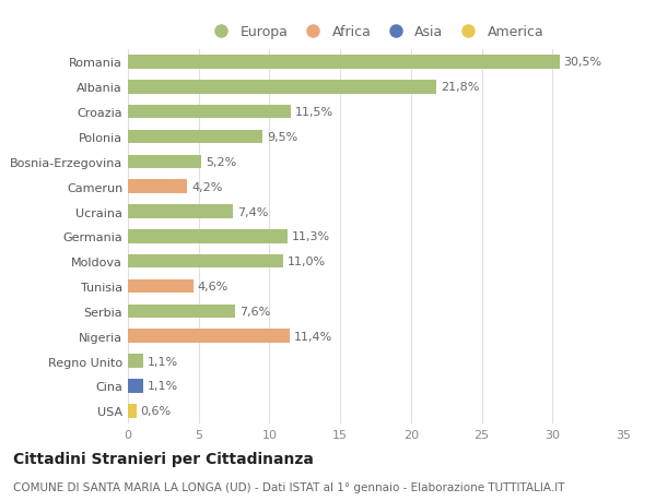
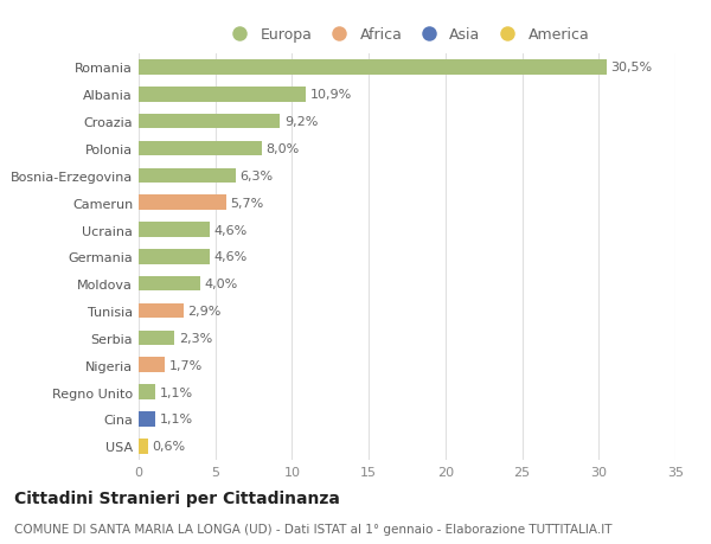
Albania: 21,8% -> 10,9%
Croazia: 11,5% -> 9,2%
Polonia: 9,5% -> 8,0%
Bosnia-Erzegovina: 5,2% -> 6,3%
Camerun: 4,2% -> 5,7%
Ucraina: 7,4% -> 4,6%
Germania: 11,3% -> 4,6%
Moldova: 11,0% -> 4,0%
Tunisia: 4,6% -> 2,9%
Serbia: 7,6% -> 2,3%
Nigeria: 11,4% -> 1,7%
